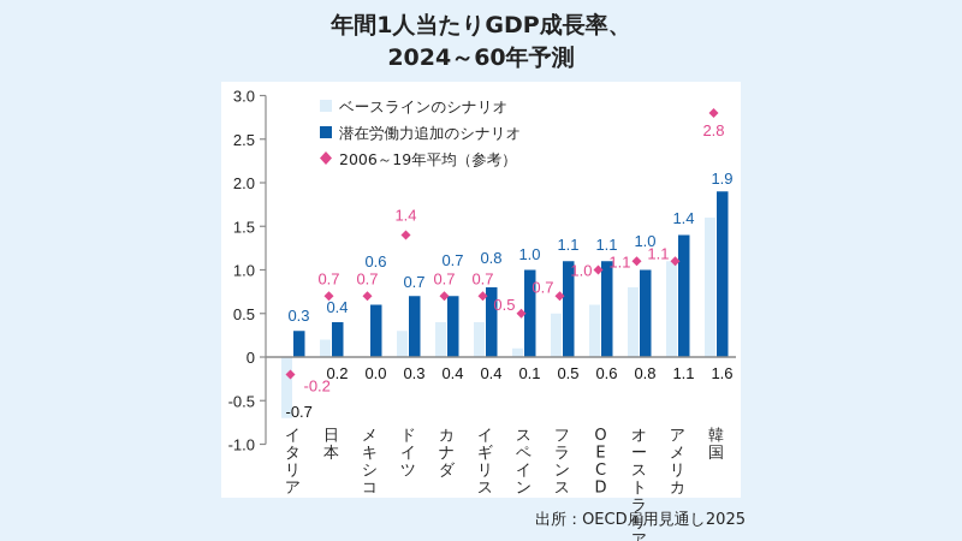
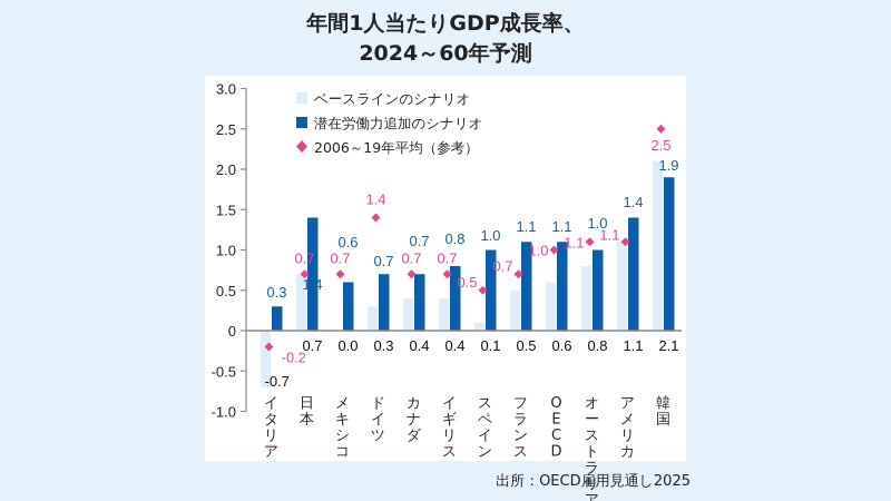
ベースラインのシナリオ/日本: 0.2 -> 0.7
潜在労働力追加のシナリオ/日本: 0.4 -> 1.4
ベースラインのシナリオ/韓国: 1.6 -> 2.1
2006～19年平均（参考）/韓国: 2.8 -> 2.5
